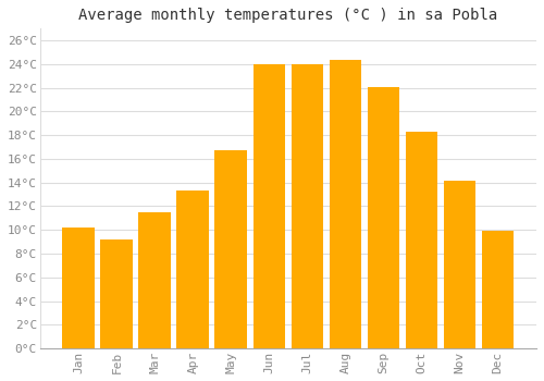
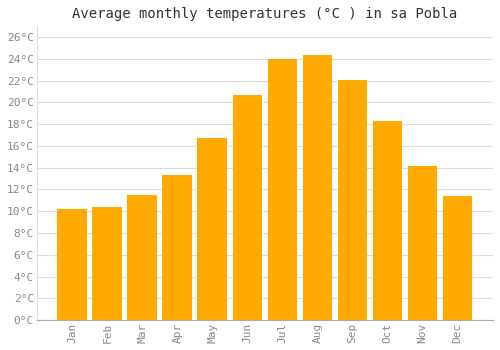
Feb: 9.2°C -> 10.4°C
Jun: 24.0°C -> 20.7°C
Dec: 9.9°C -> 11.4°C
